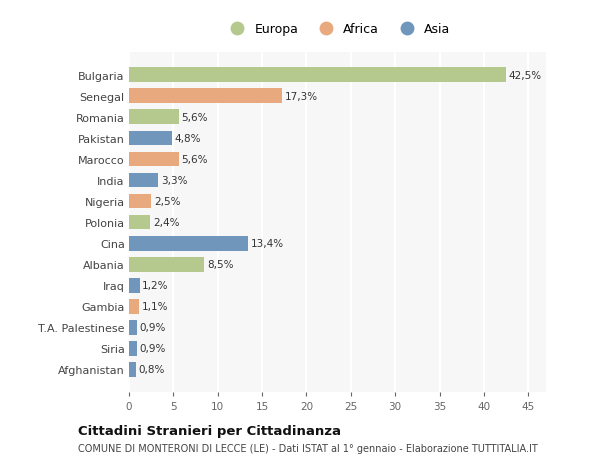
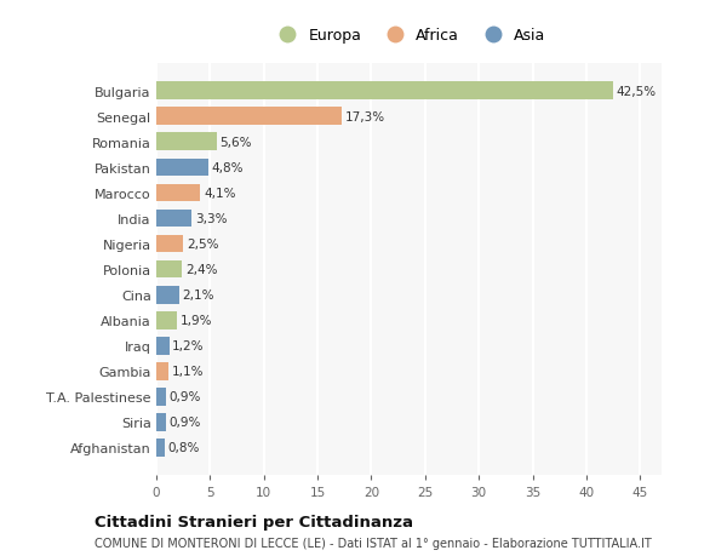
Marocco: 5,6% -> 4,1%
Cina: 13,4% -> 2,1%
Albania: 8,5% -> 1,9%
